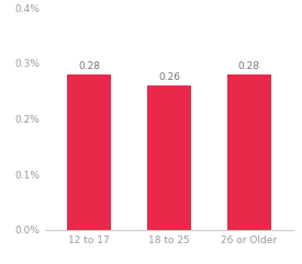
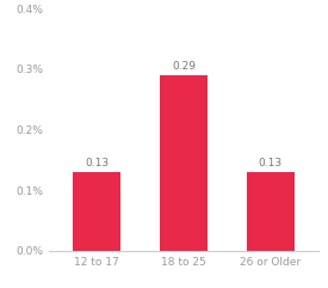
12 to 17: 0.28 -> 0.13
18 to 25: 0.26 -> 0.29
26 or Older: 0.28 -> 0.13
